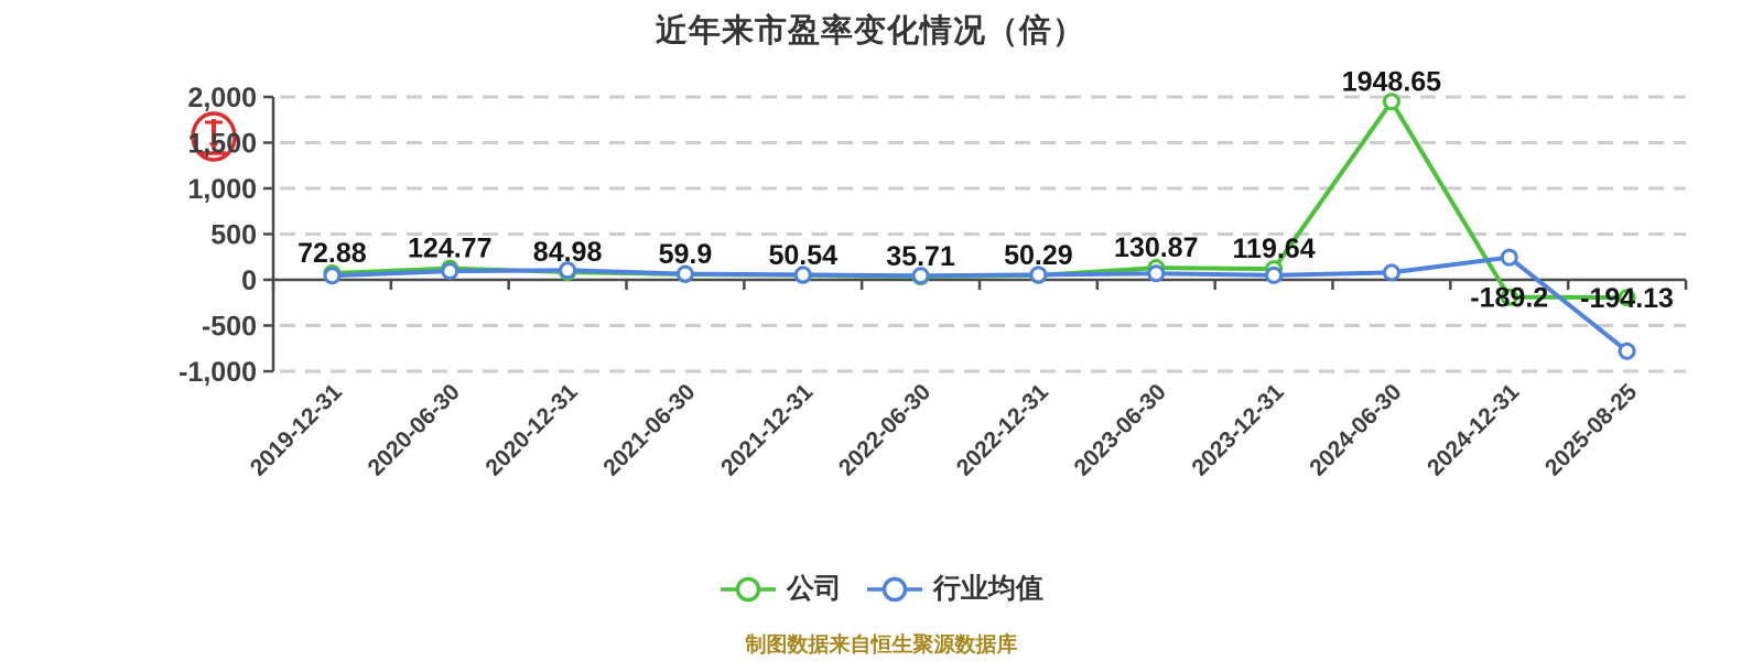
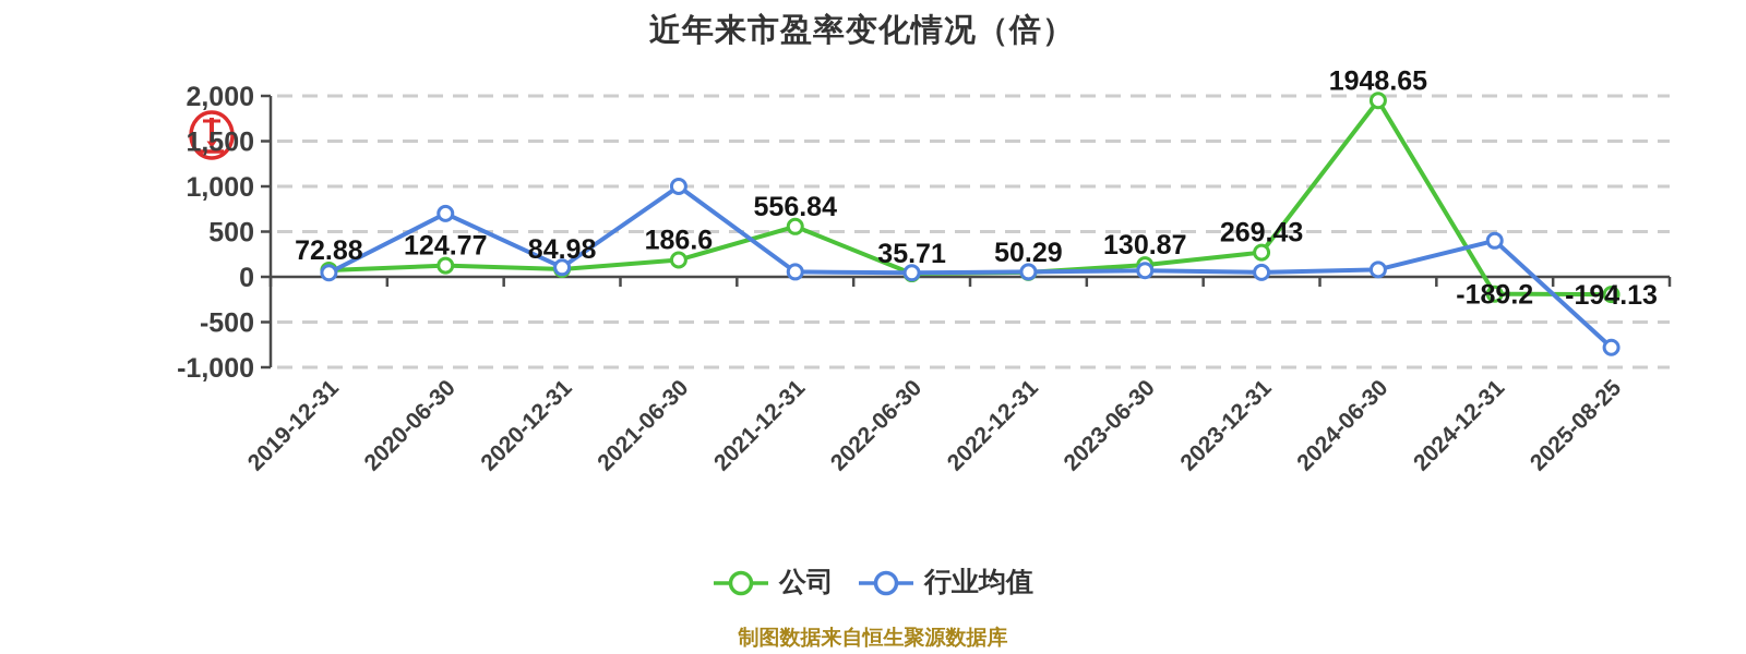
行业均值/2020-06-30: 100 -> 700
公司/2021-06-30: 59.9 -> 186.6
行业均值/2021-06-30: 100 -> 1000
公司/2021-12-31: 50.54 -> 556.84
公司/2023-12-31: 119.64 -> 269.43
行业均值/2024-12-31: 200 -> 400
